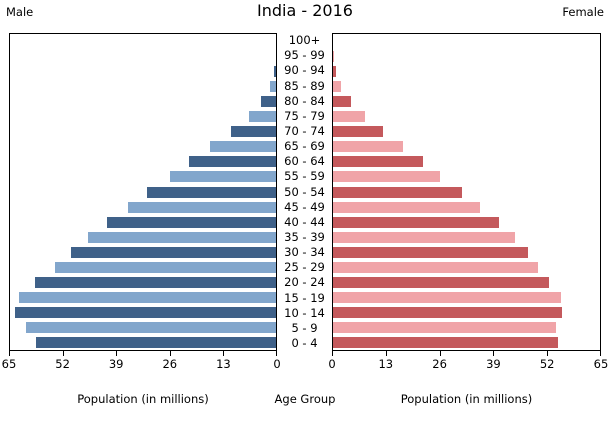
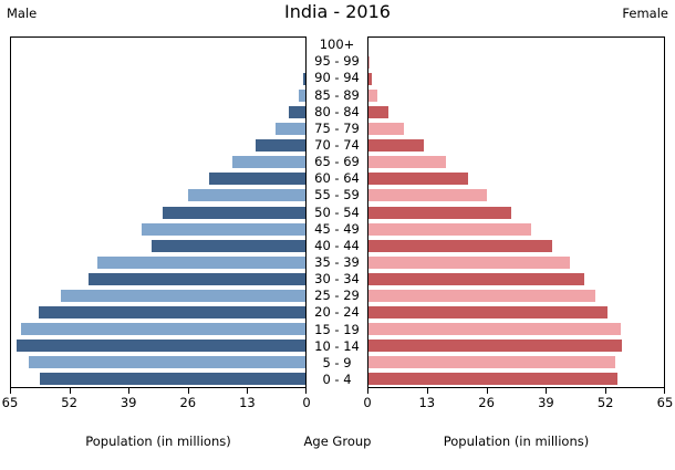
Male/30 - 34: 50 -> 48
Male/40 - 44: 41 -> 34
